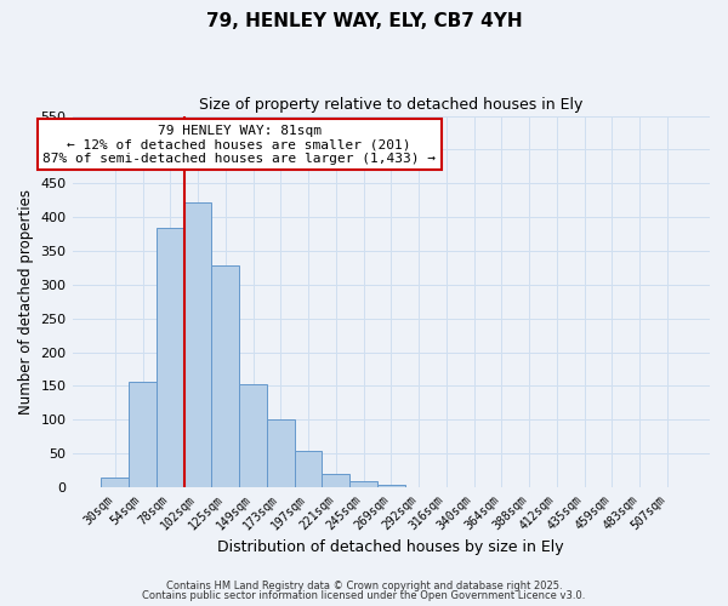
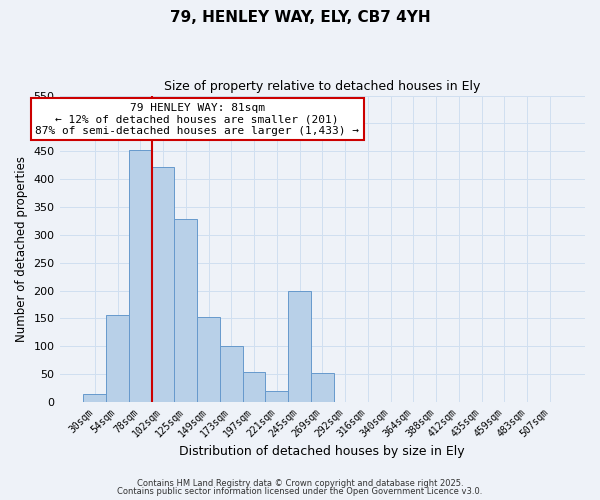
78sqm: 385 -> 452
245sqm: 10 -> 200
269sqm: 3 -> 52
